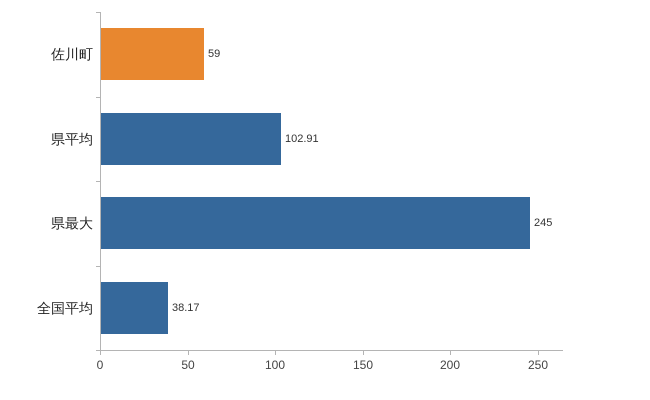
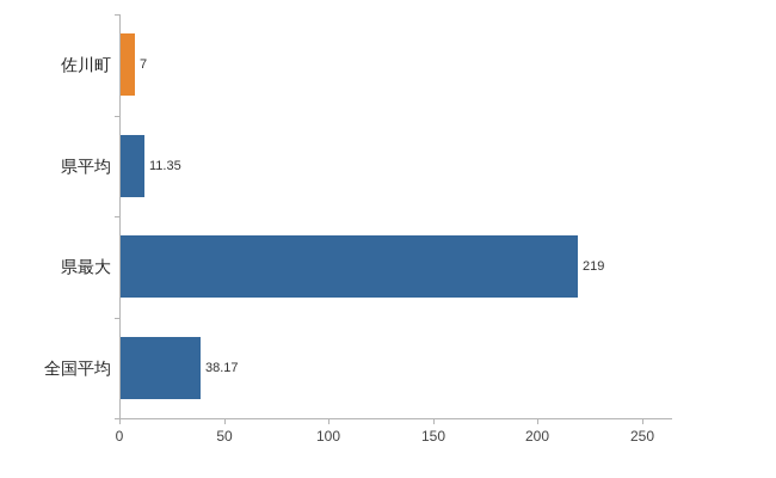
佐川町: 59 -> 7
県平均: 102.91 -> 11.35
県最大: 245 -> 219
